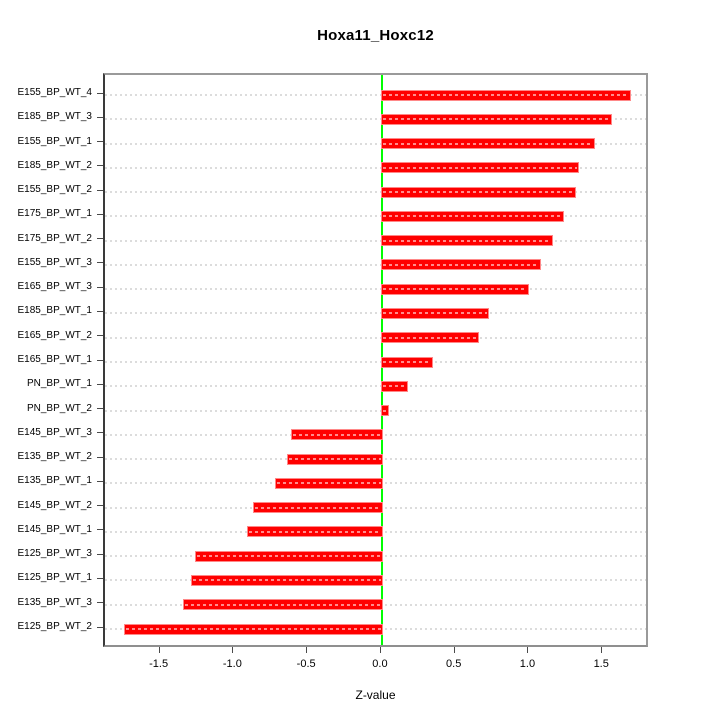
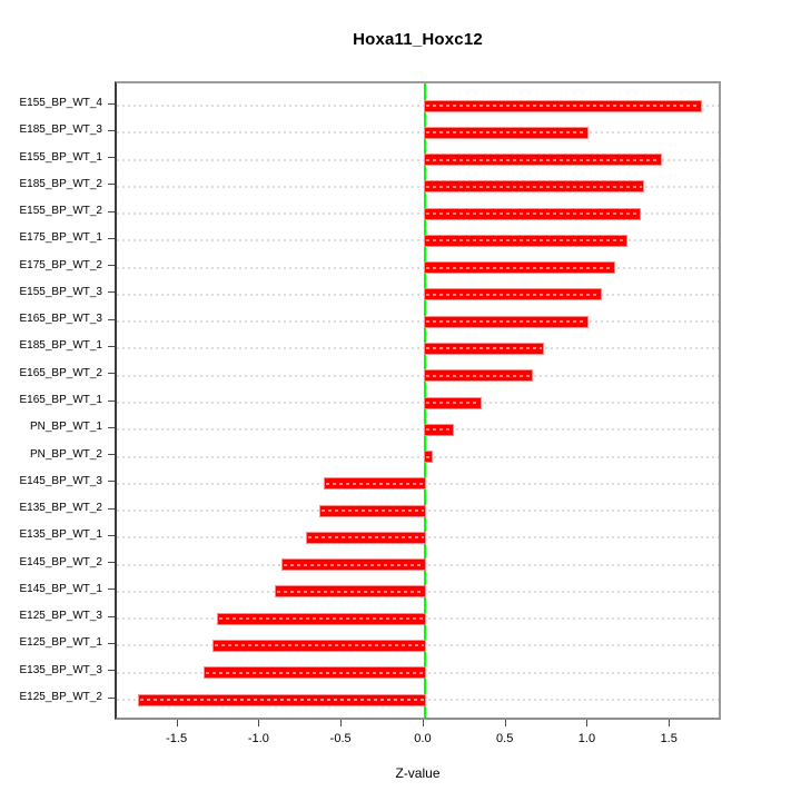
E185_BP_WT_3: 1.55 -> 0.99
